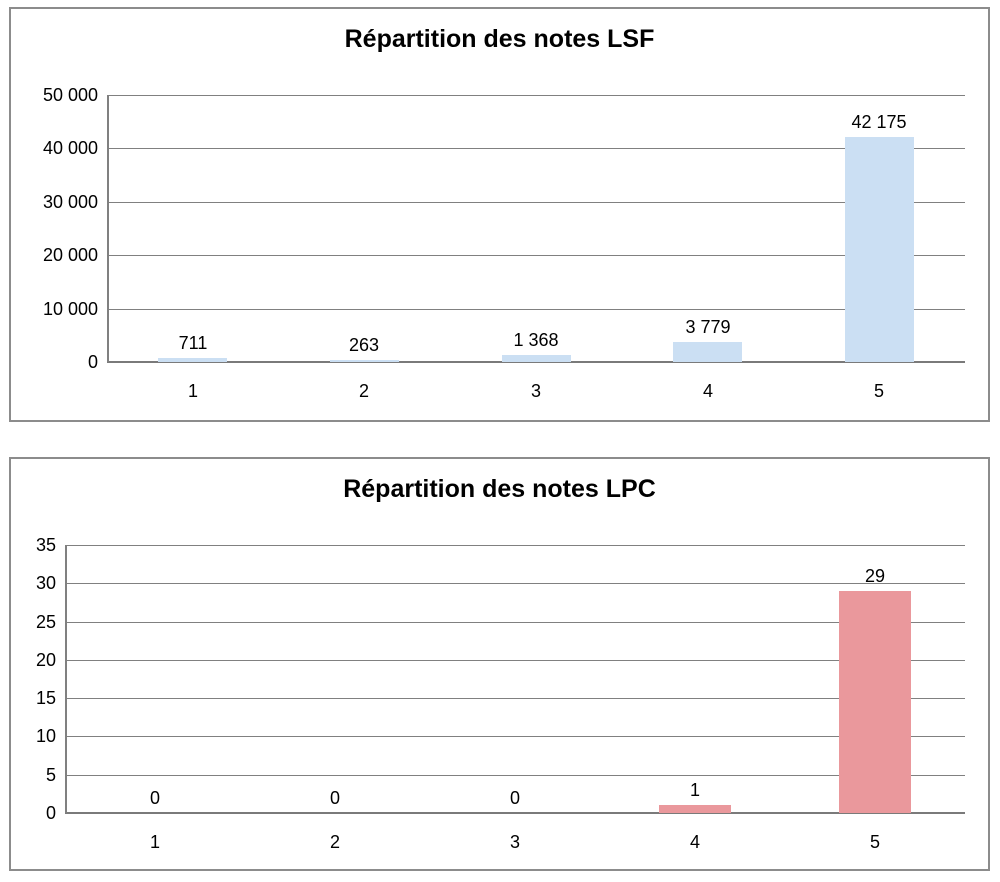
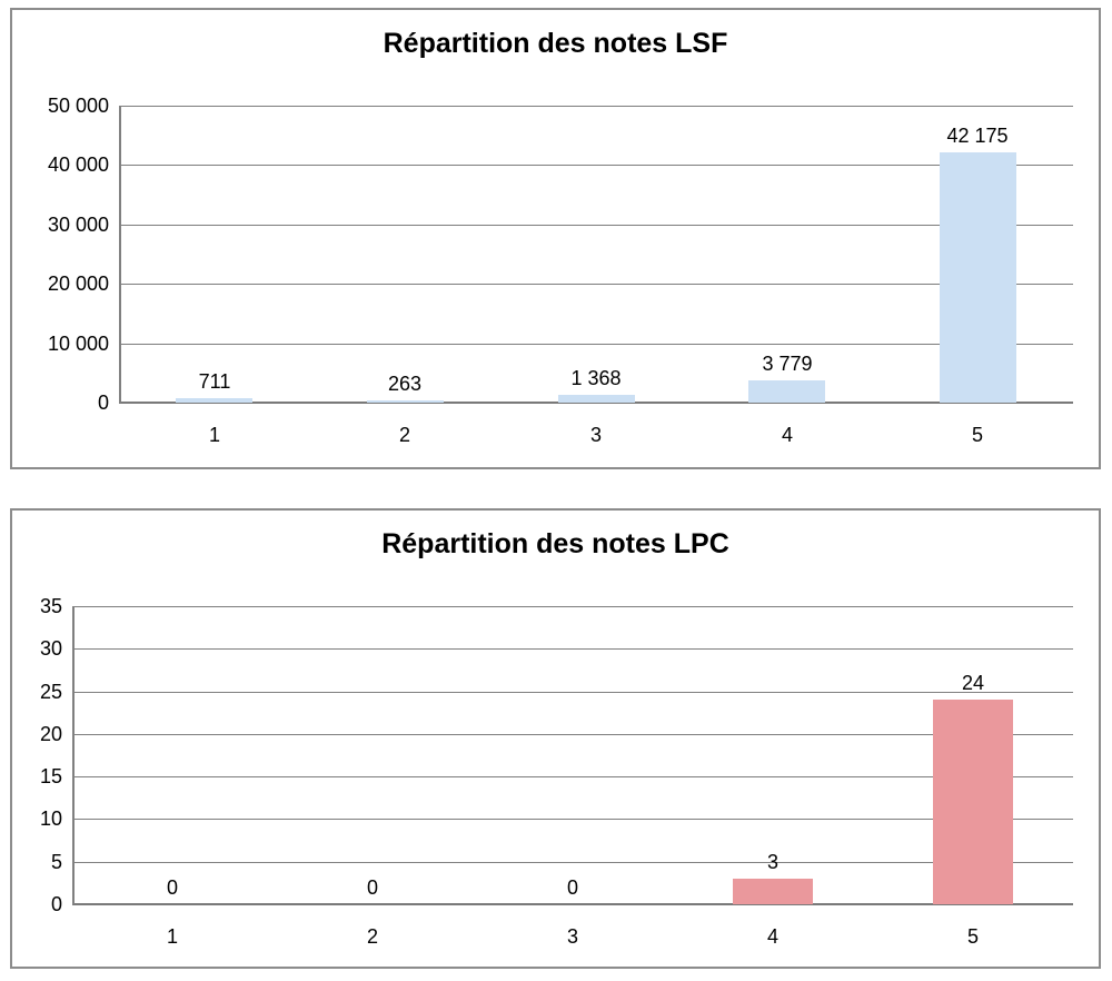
Répartition des notes LPC/4: 1 -> 3
Répartition des notes LPC/5: 29 -> 24
